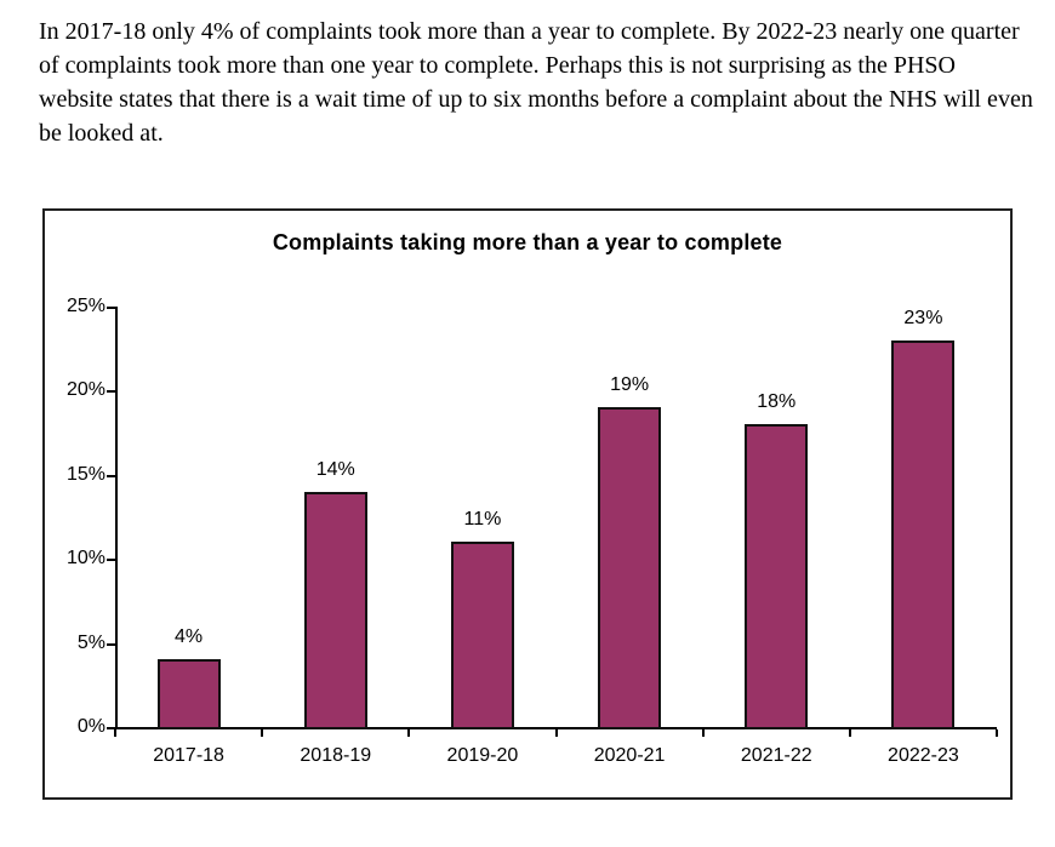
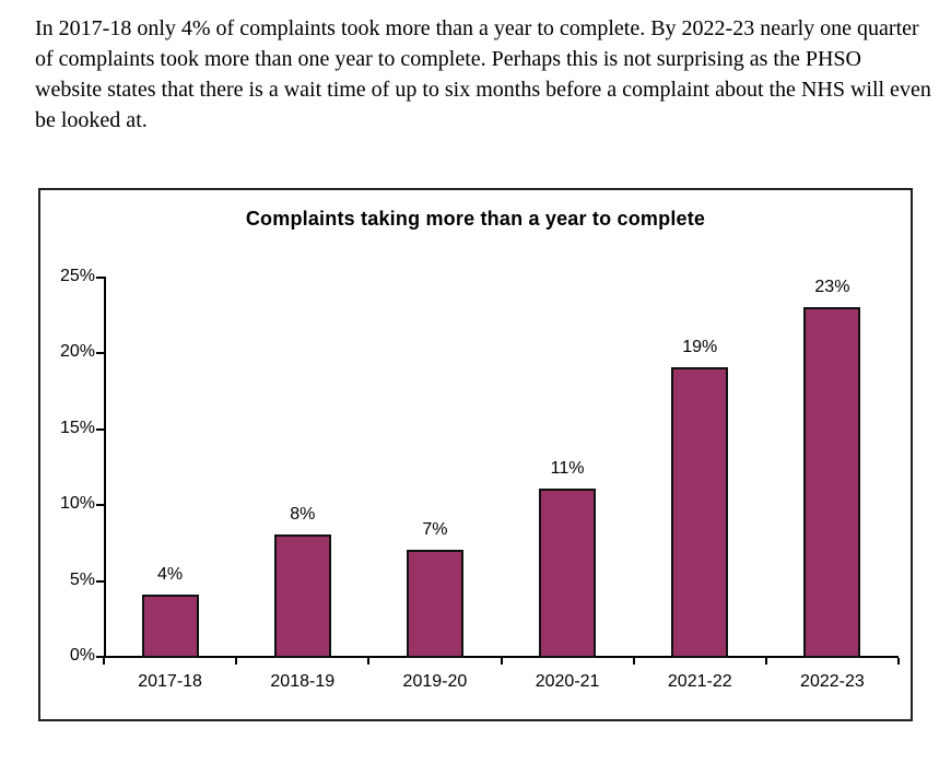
2018-19: 14% -> 8%
2019-20: 11% -> 7%
2020-21: 19% -> 11%
2021-22: 18% -> 19%
